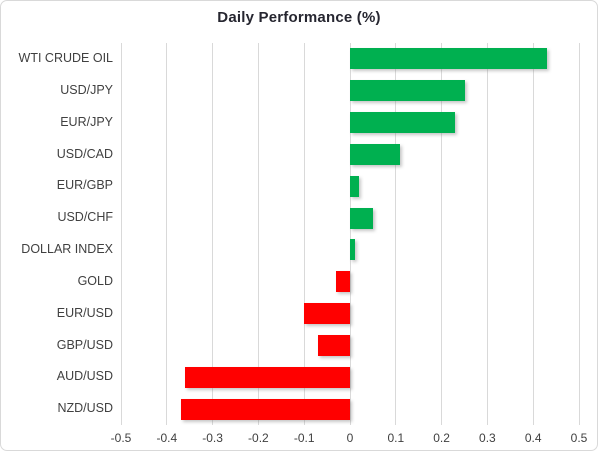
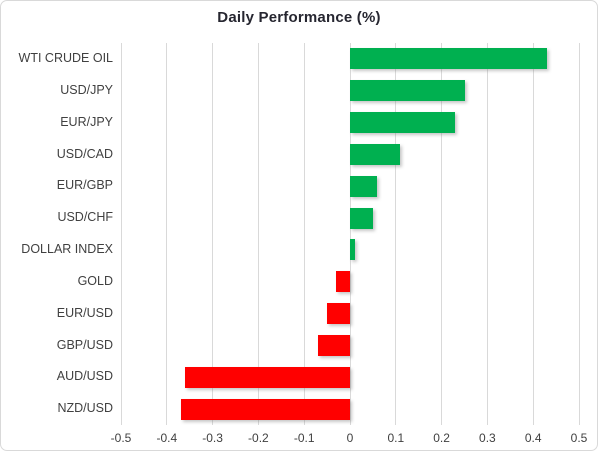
EUR/GBP: 0.02 -> 0.06
EUR/USD: -0.10 -> -0.05
